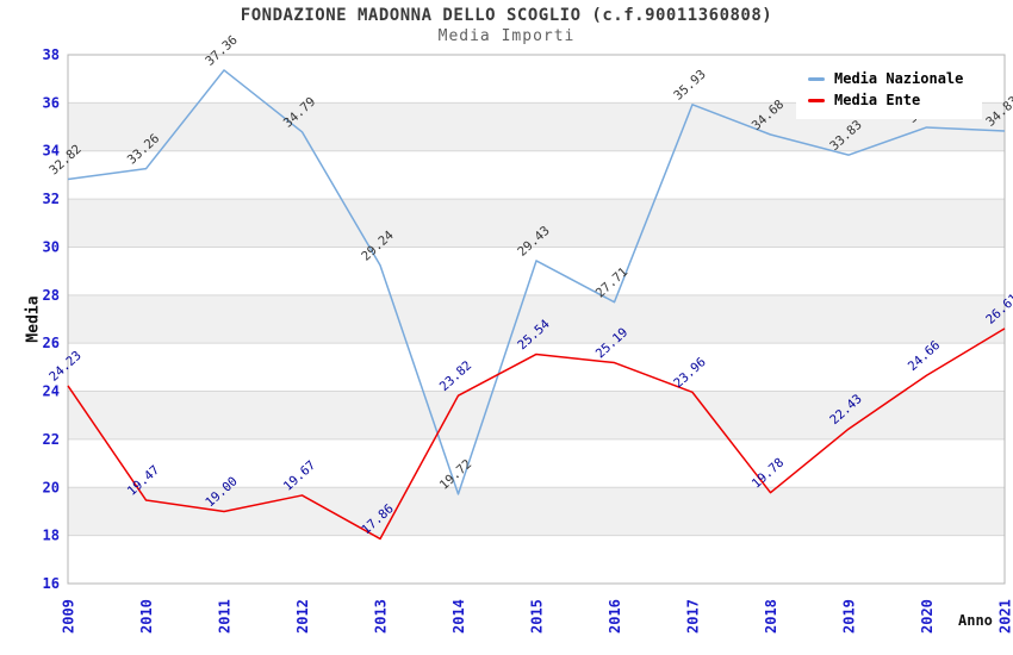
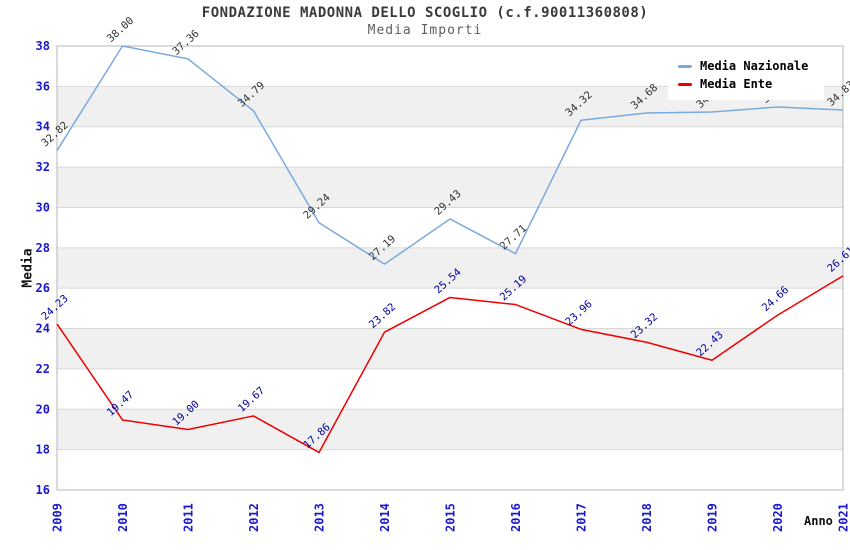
Media Nazionale/2010: 33.26 -> 38.00
Media Nazionale/2014: 19.72 -> 27.19
Media Nazionale/2017: 35.93 -> 34.32
Media Ente/2018: 19.78 -> 23.32
Media Nazionale/2019: 33.83 -> 34.73
